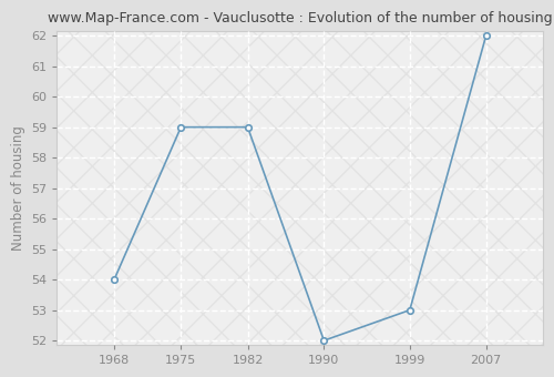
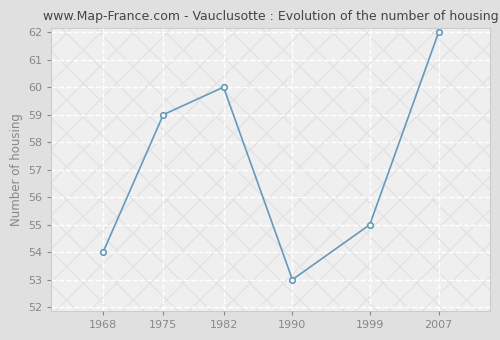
1982: 59 -> 60
1990: 52 -> 53
1999: 53 -> 55
